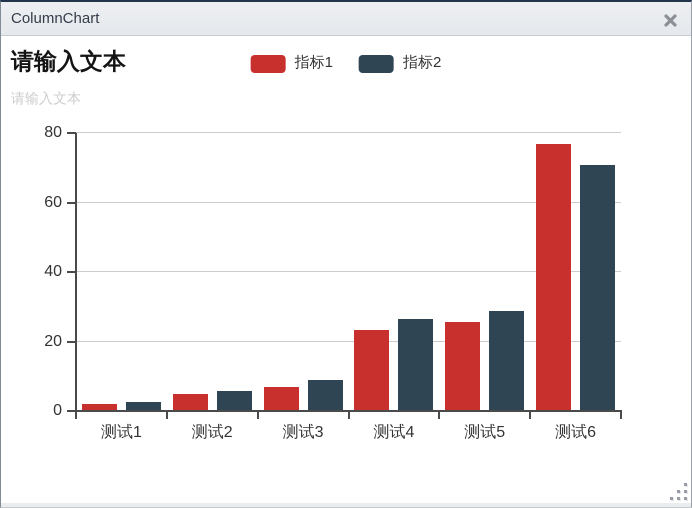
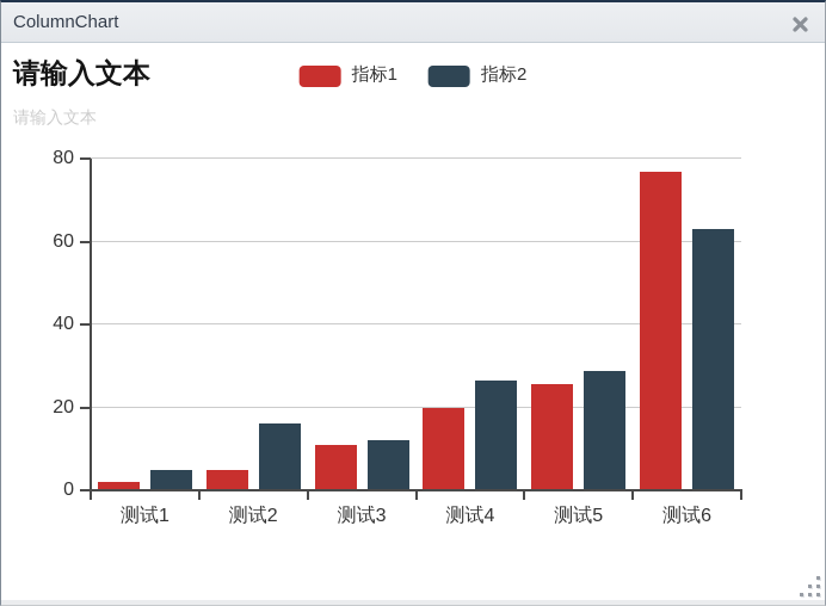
指标2/测试1: 3 -> 5
指标2/测试2: 6 -> 16
指标1/测试3: 7 -> 11
指标2/测试3: 9 -> 12
指标1/测试4: 23 -> 20
指标2/测试6: 71 -> 63
